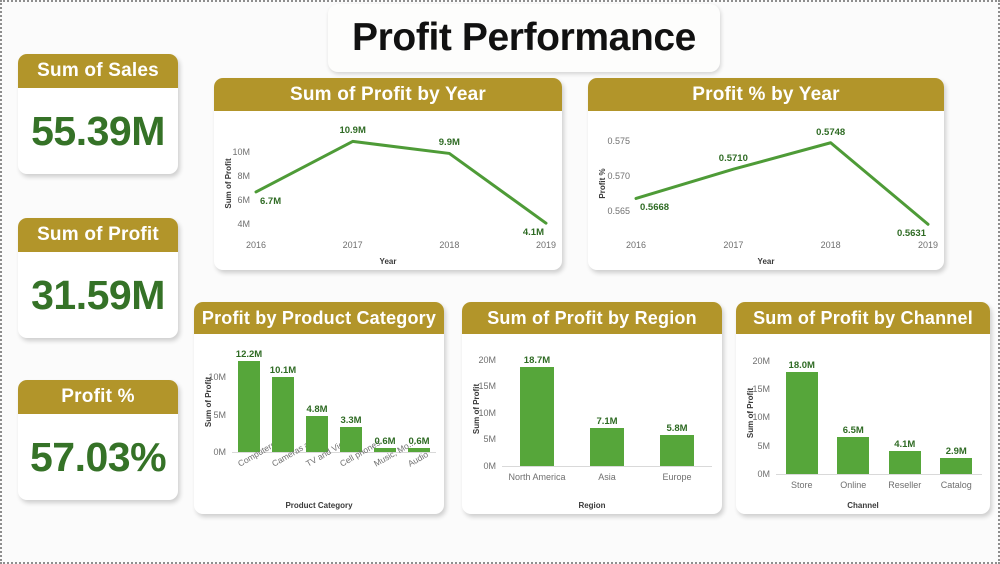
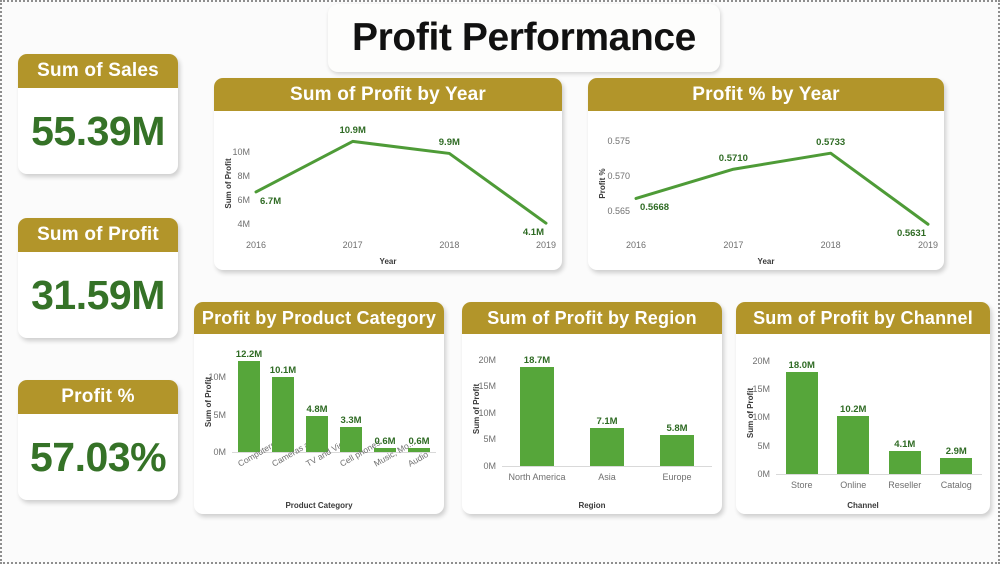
Profit % by Year/2018: 0.5748 -> 0.5733
Sum of Profit by Channel/Online: 6.5M -> 10.2M
